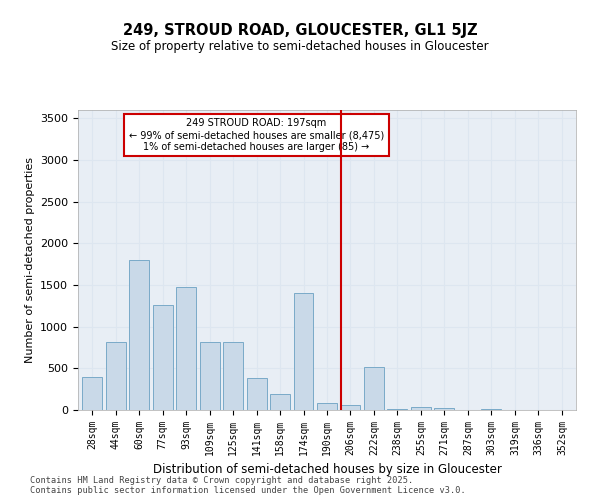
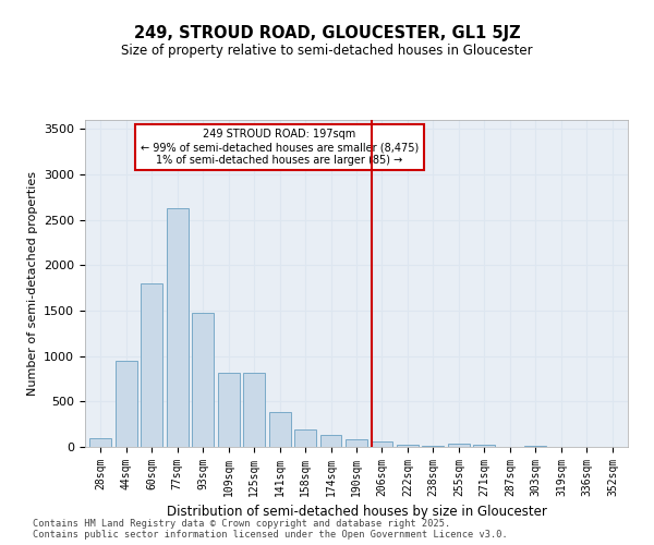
28sqm: 400 -> 100
44sqm: 820 -> 950
77sqm: 1260 -> 2620
174sqm: 1400 -> 130
222sqm: 520 -> 30
